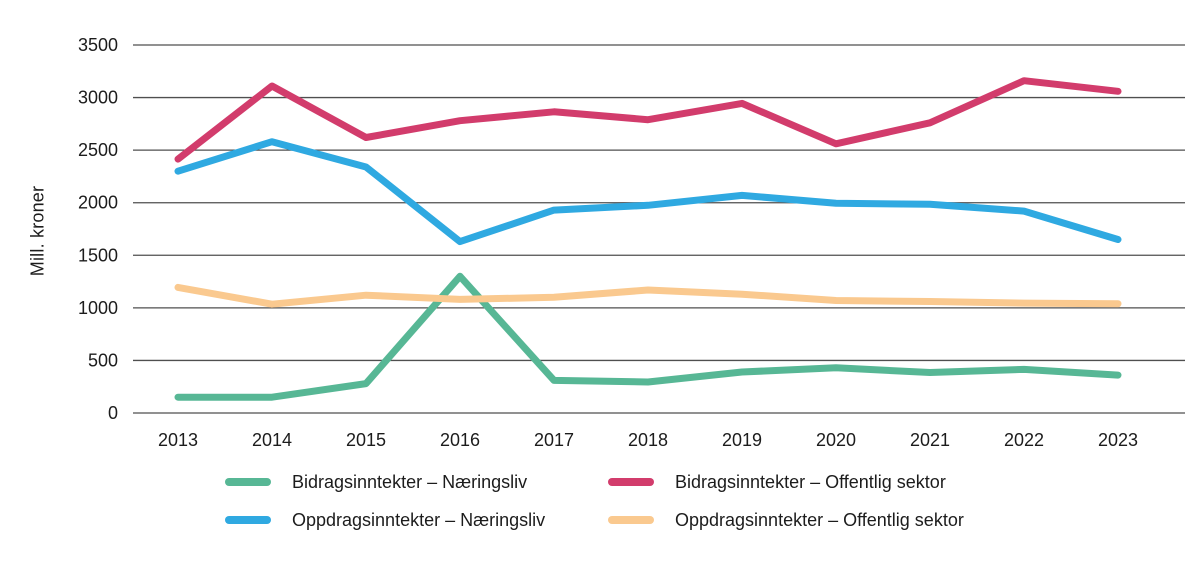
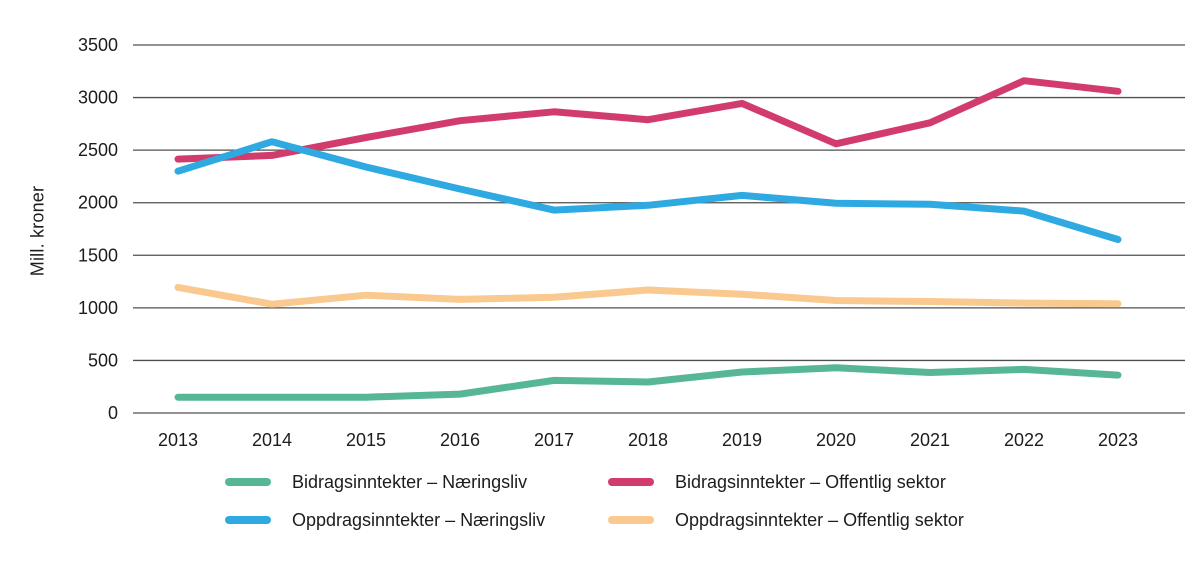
Bidragsinntekter – Offentlig sektor/2014: 3110 -> 2450
Bidragsinntekter – Næringsliv/2015: 280 -> 150
Bidragsinntekter – Næringsliv/2016: 1300 -> 180
Oppdragsinntekter – Næringsliv/2016: 1630 -> 2130
